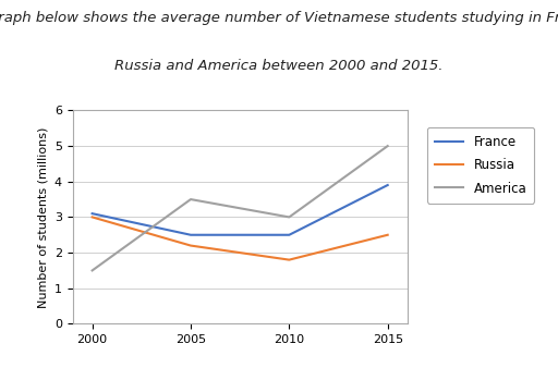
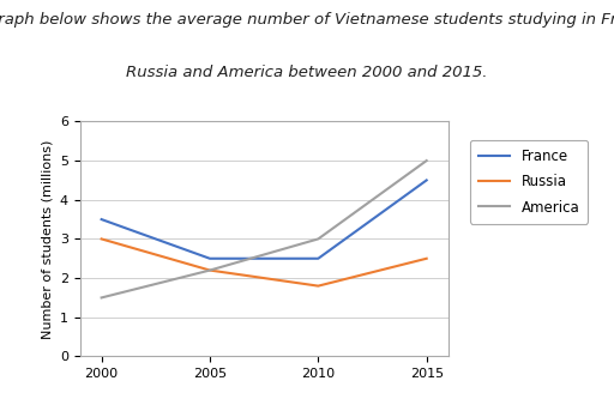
France/2000: 3.1 -> 3.5
America/2005: 3.5 -> 2.2
France/2015: 3.9 -> 4.5
